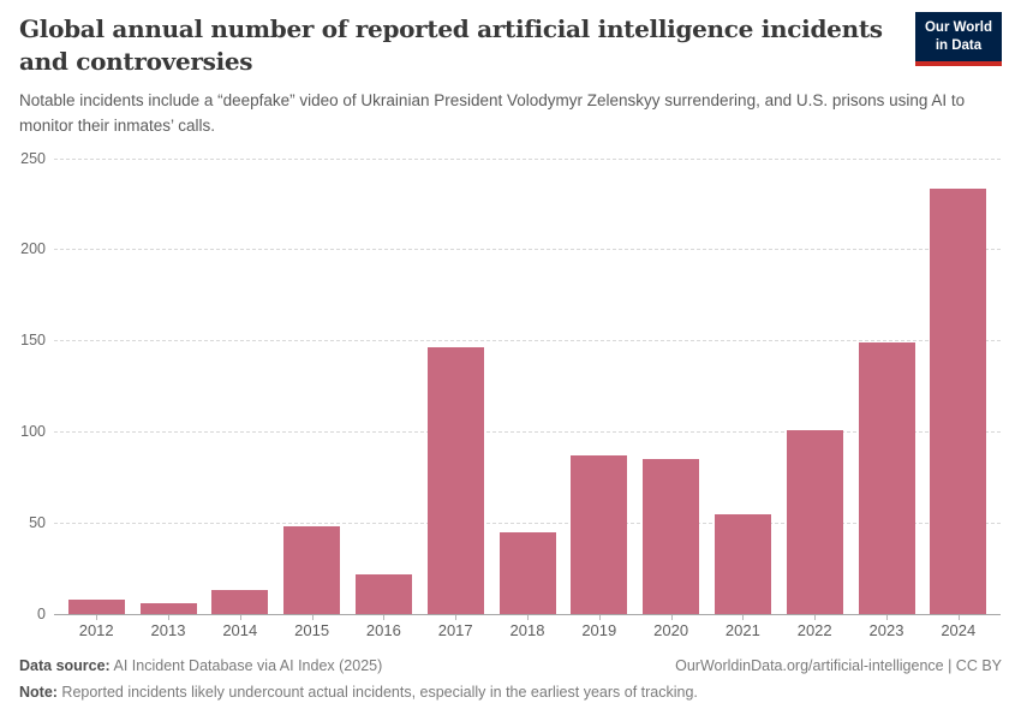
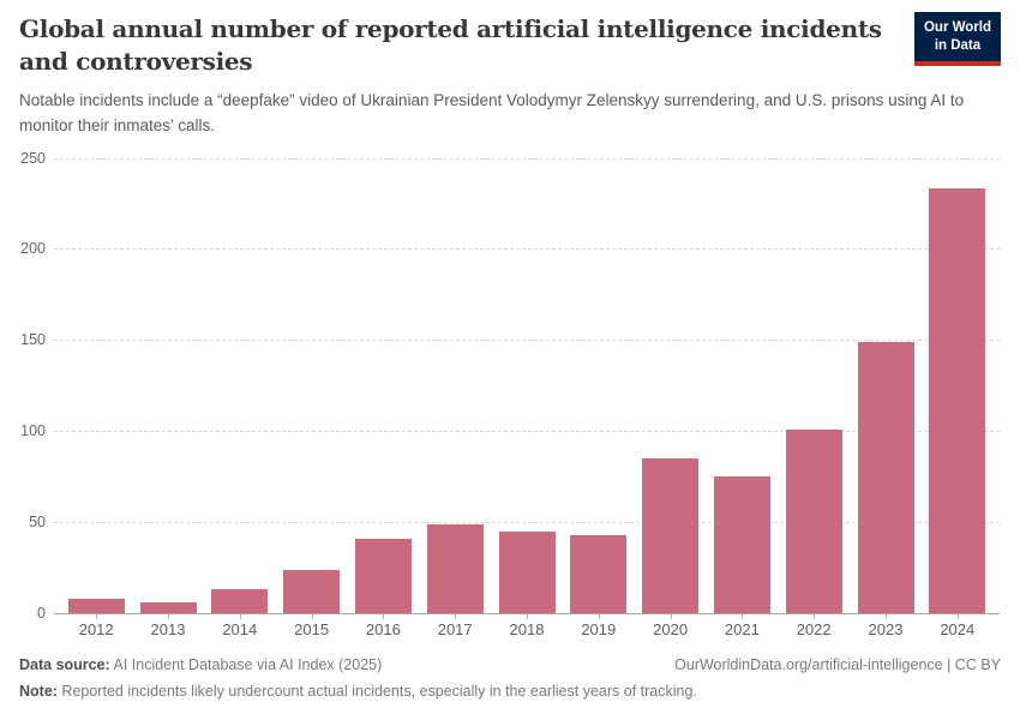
2015: 48 -> 24
2016: 22 -> 41
2017: 146 -> 49
2019: 87 -> 43
2021: 55 -> 75
